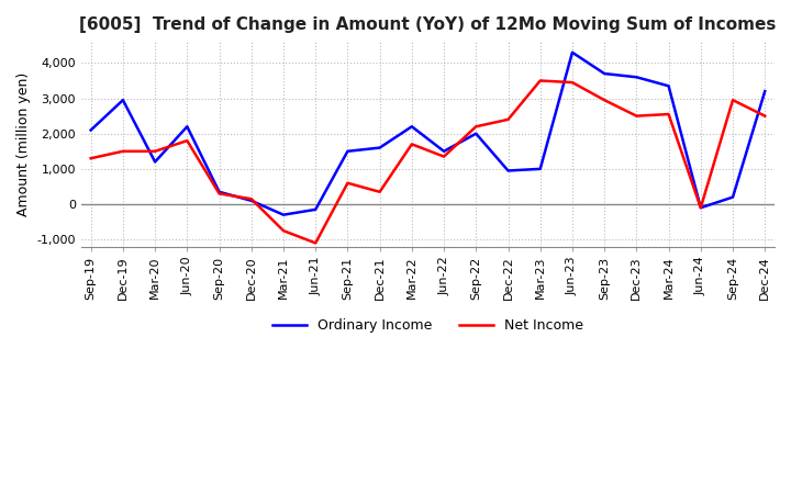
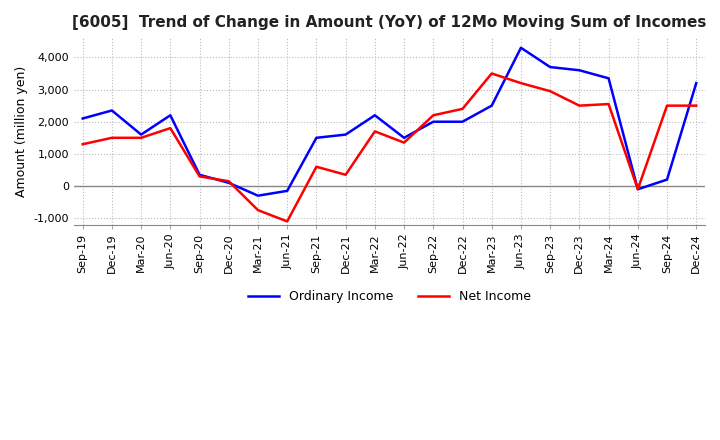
Ordinary Income/Dec-19: 2,950 -> 2,350
Ordinary Income/Mar-20: 1,200 -> 1,600
Ordinary Income/Dec-22: 950 -> 2,000
Ordinary Income/Mar-23: 1,000 -> 2,500
Net Income/Jun-23: 3,450 -> 3,200
Net Income/Sep-24: 2,950 -> 2,500
